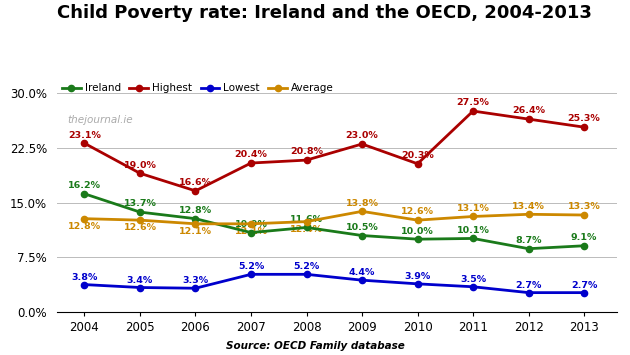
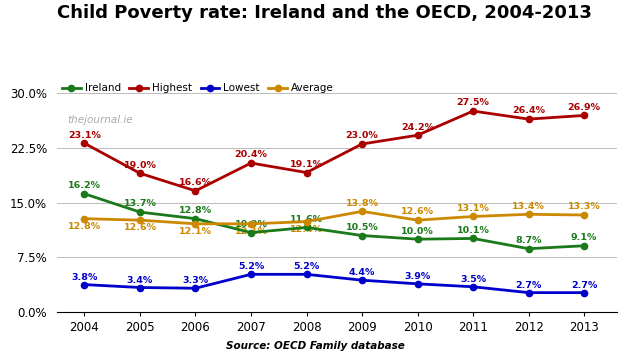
Highest/2008: 20.8% -> 19.1%
Highest/2010: 20.3% -> 24.2%
Highest/2013: 25.3% -> 26.9%
